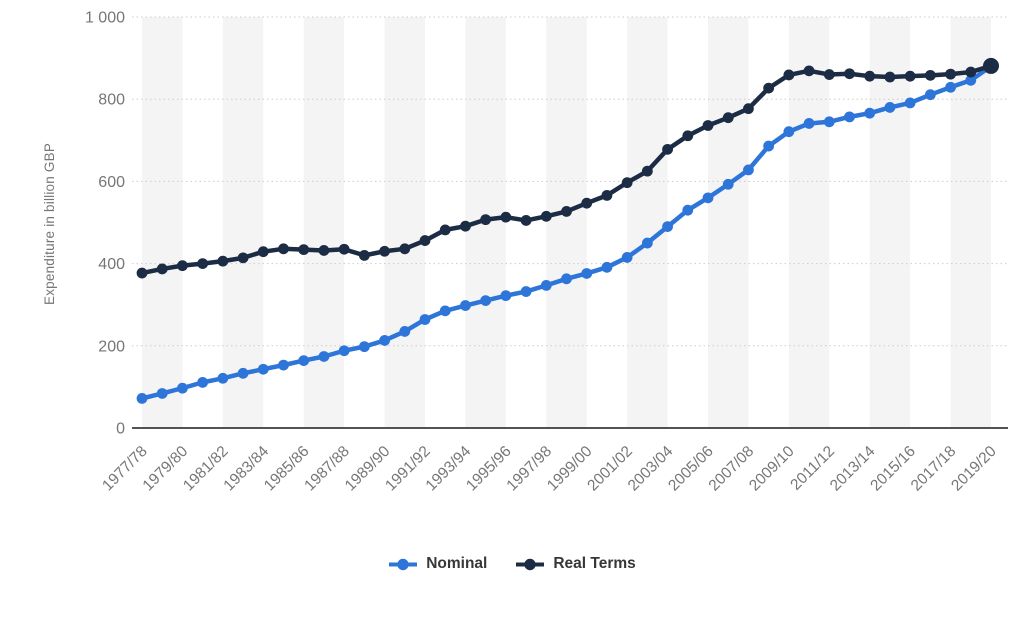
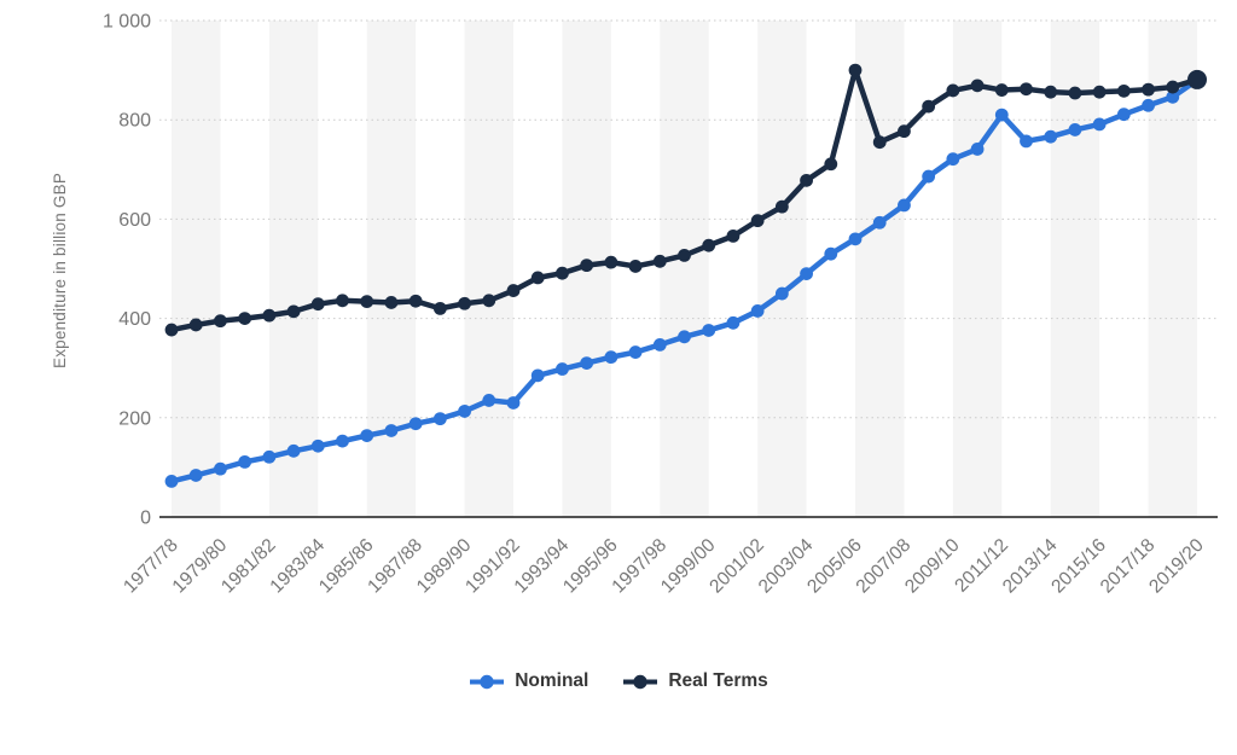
Nominal/1991/92: 260 -> 230
Real Terms/2005/06: 740 -> 900
Nominal/2011/12: 740 -> 810
